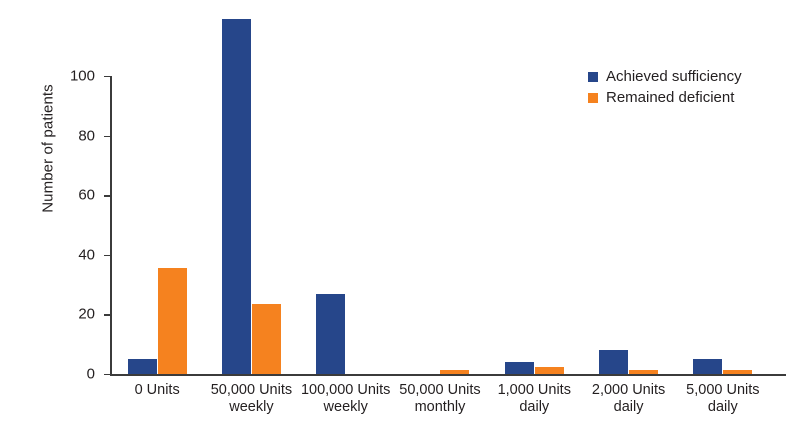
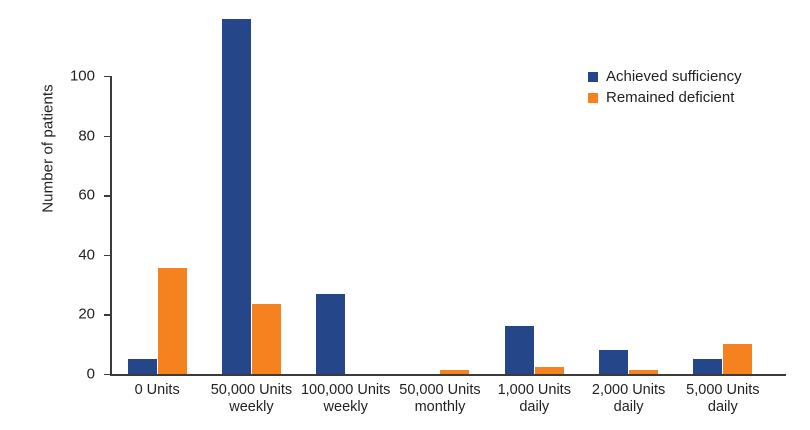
Achieved sufficiency/1,000 Units daily: 4 -> 16
Remained deficient/5,000 Units daily: 1 -> 10
